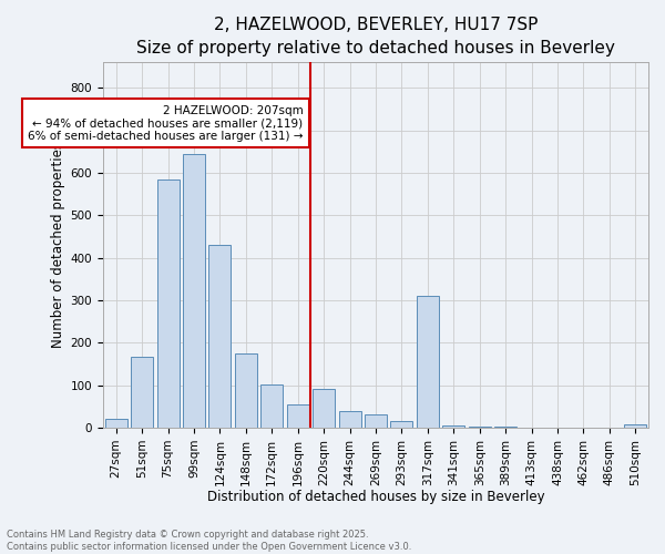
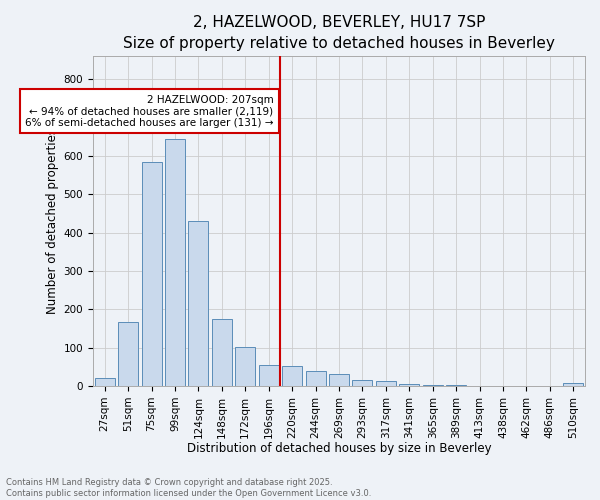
220sqm: 90 -> 52
317sqm: 310 -> 12
